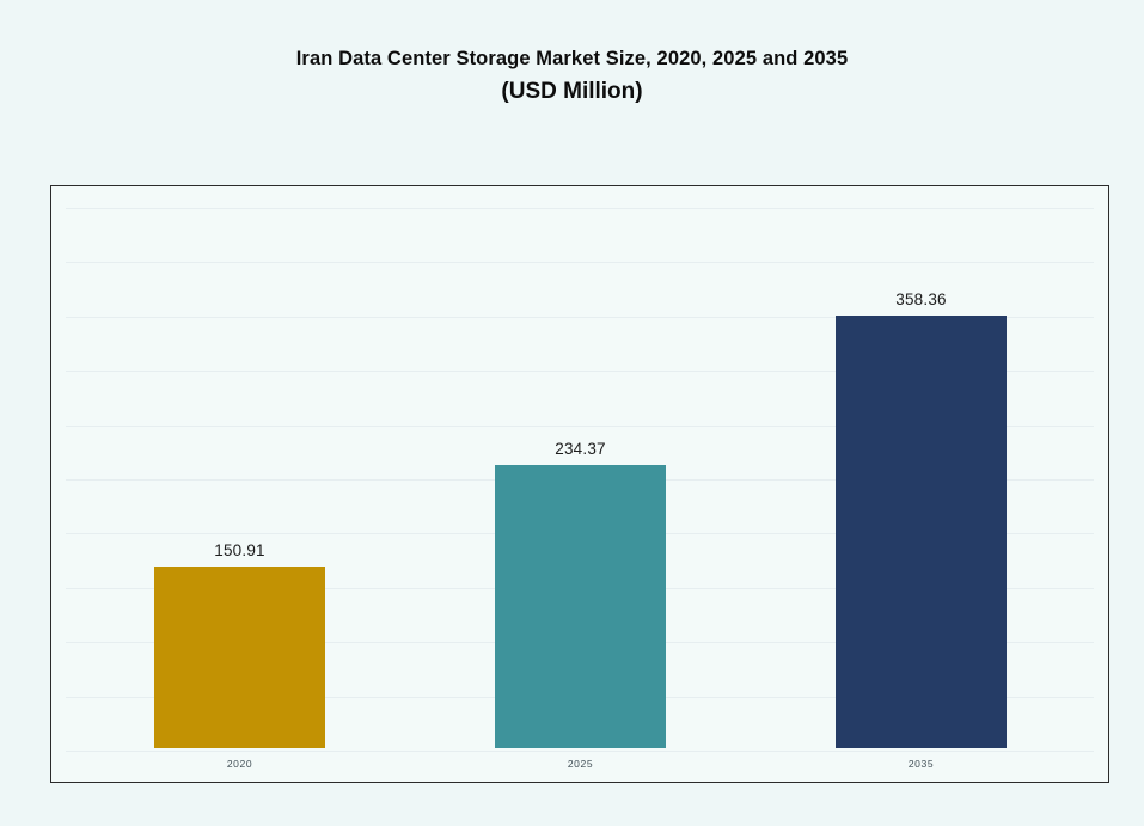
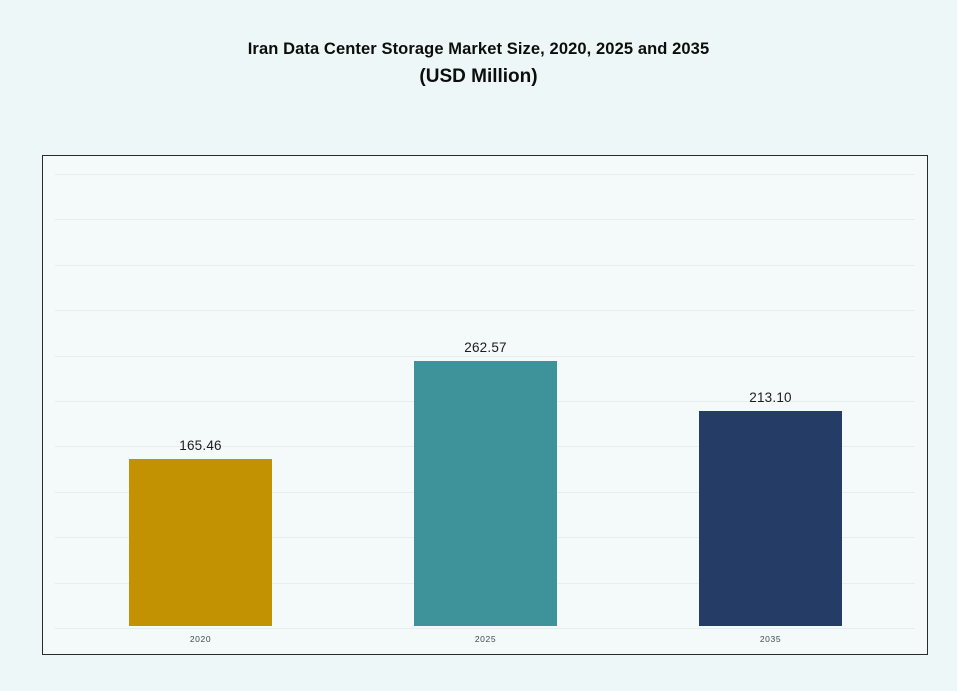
2020: 150.91 -> 165.46
2025: 234.37 -> 262.57
2035: 358.36 -> 213.10
